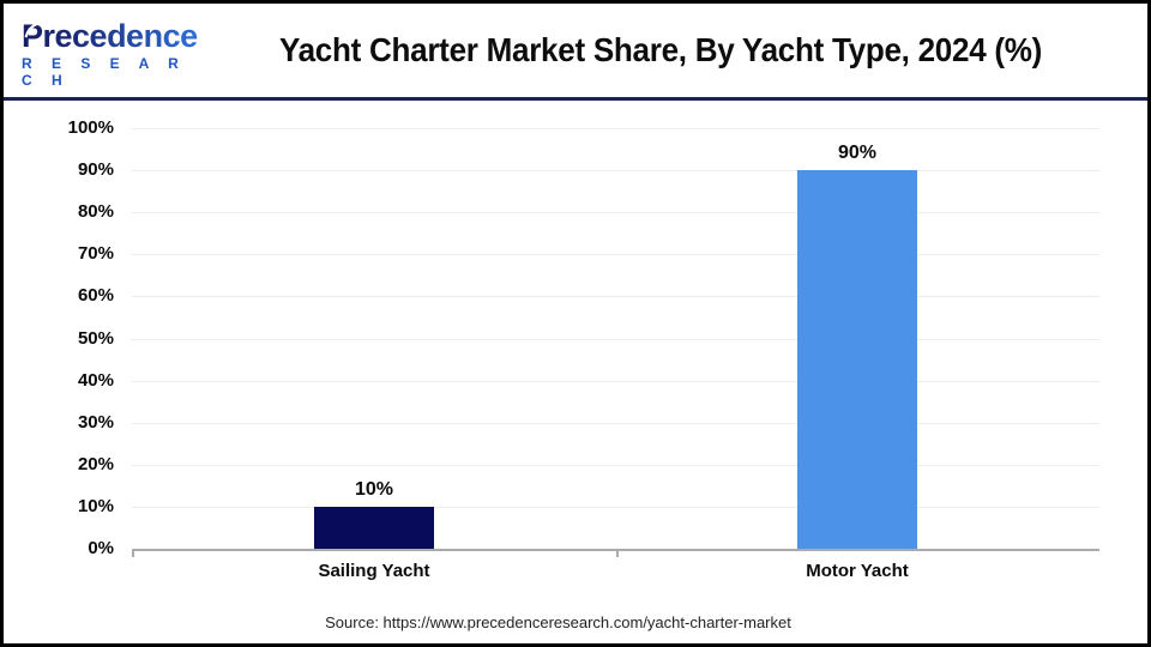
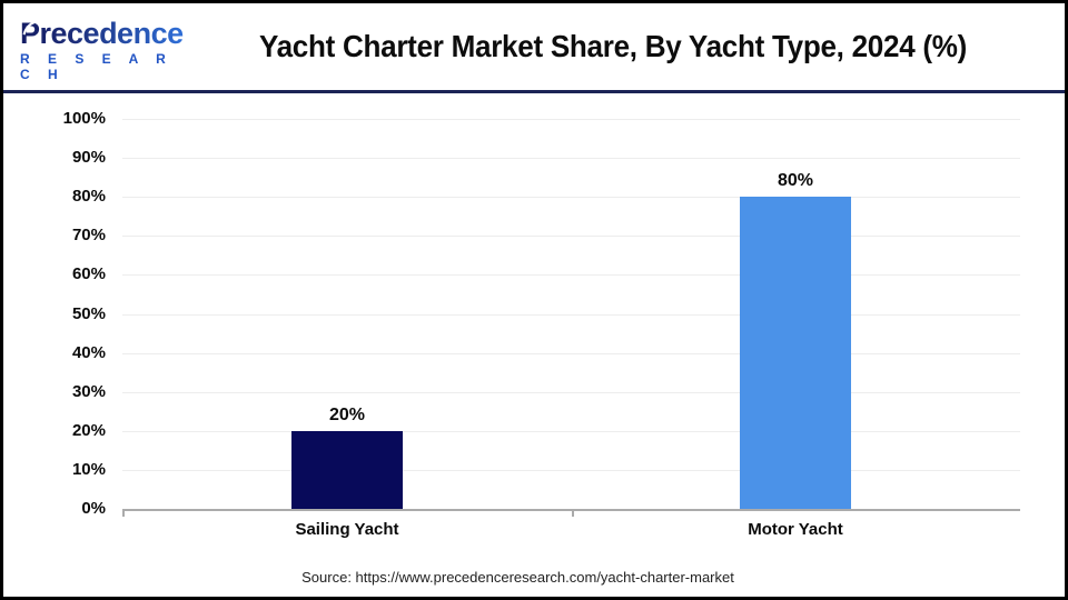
Sailing Yacht: 10% -> 20%
Motor Yacht: 90% -> 80%
